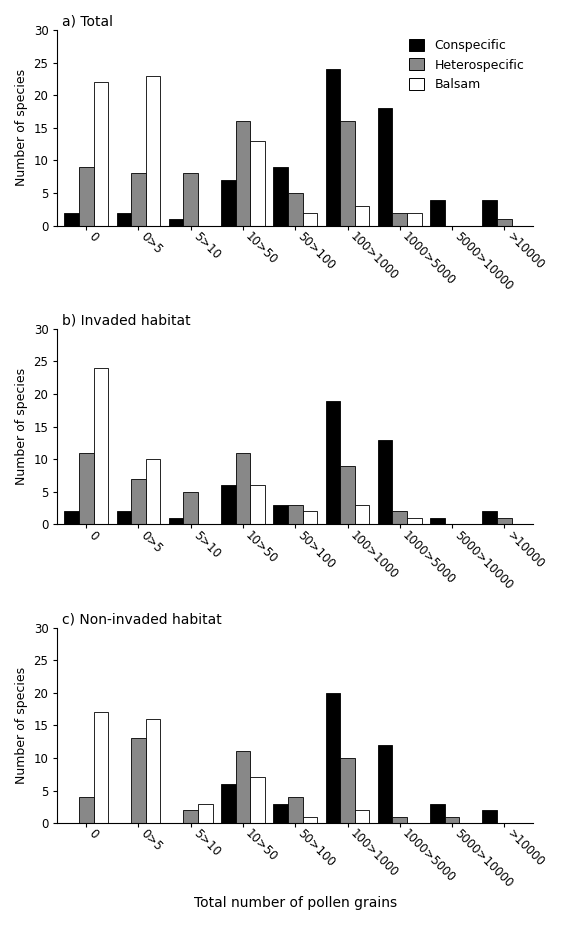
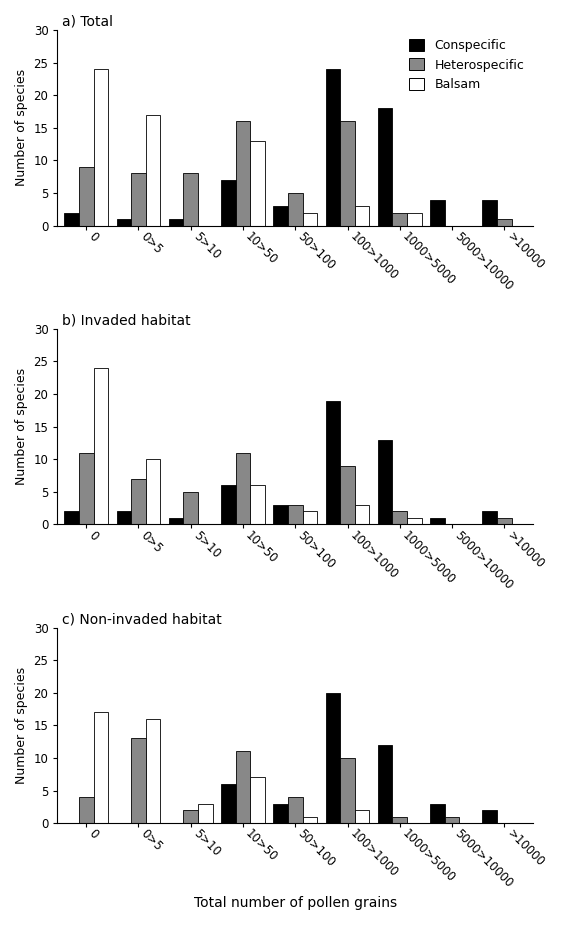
a) Total/Balsam/0: 22 -> 24
a) Total/Conspecific/0>5: 2 -> 1
a) Total/Balsam/0>5: 23 -> 17
a) Total/Conspecific/50>100: 9 -> 3
